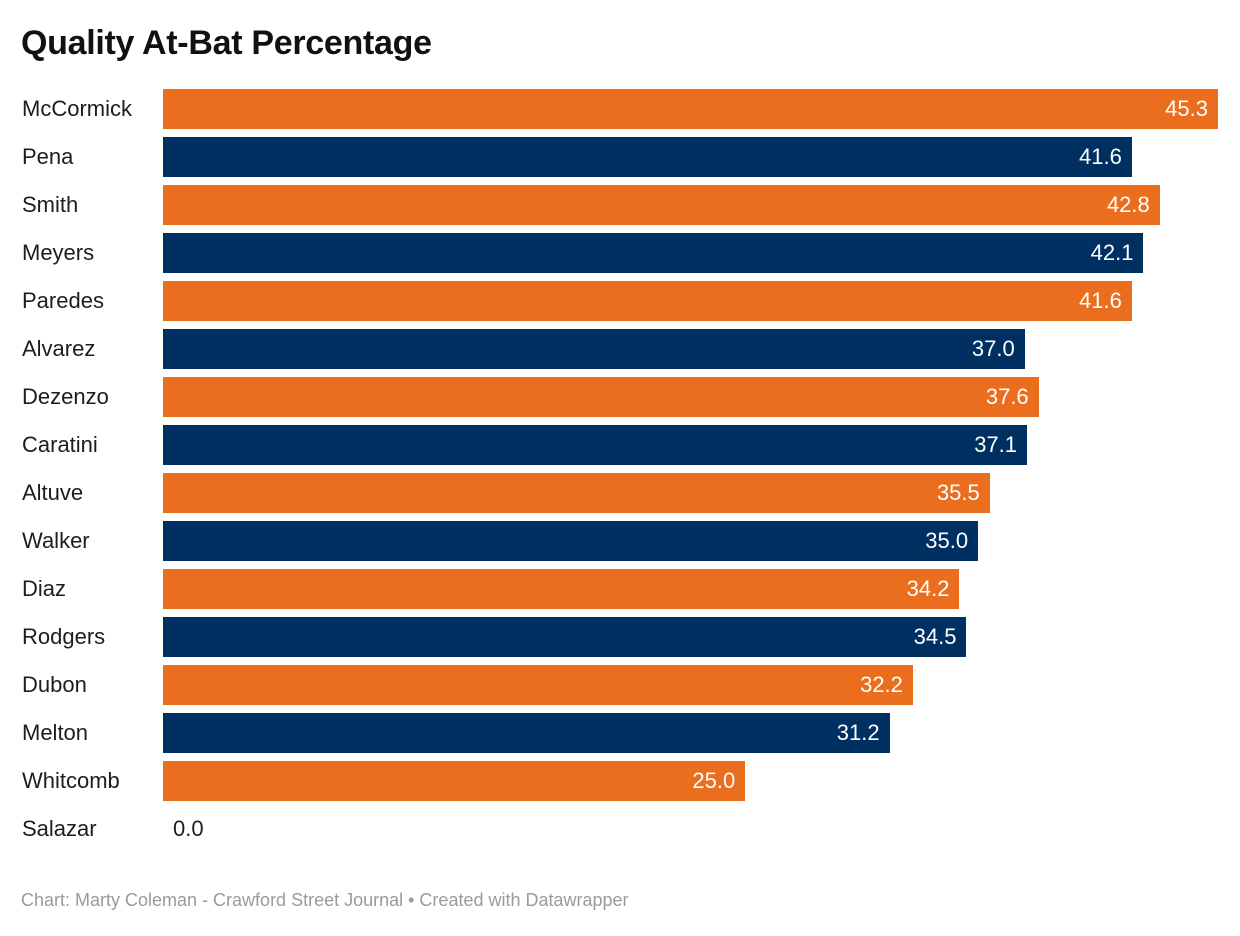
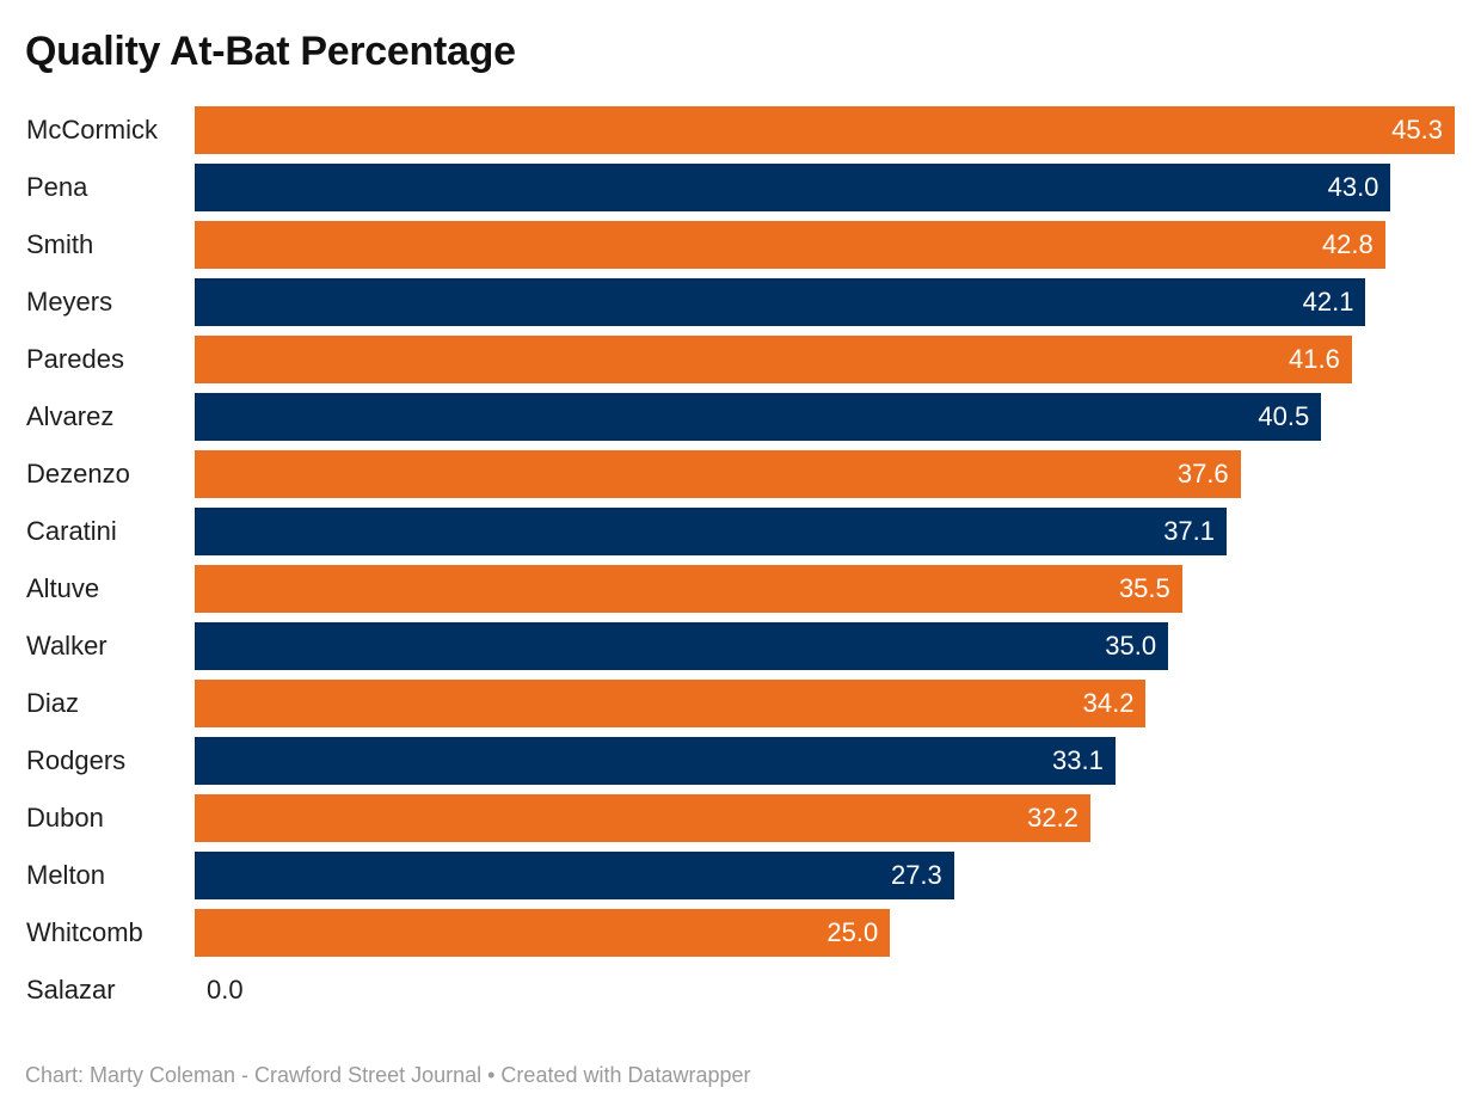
Pena: 41.6 -> 43.0
Alvarez: 37.0 -> 40.5
Rodgers: 34.5 -> 33.1
Melton: 31.2 -> 27.3
